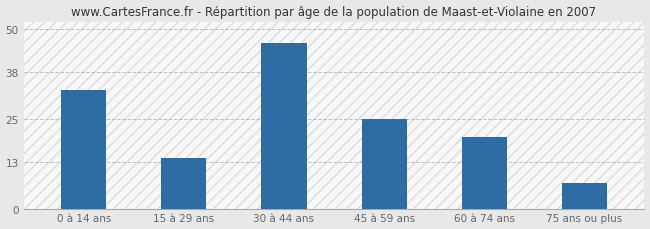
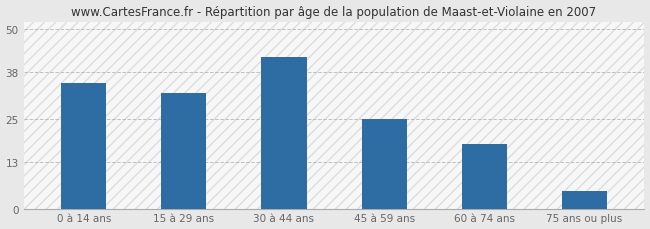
0 à 14 ans: 33 -> 35
15 à 29 ans: 14 -> 32
30 à 44 ans: 46 -> 42
60 à 74 ans: 20 -> 18
75 ans ou plus: 7 -> 5
